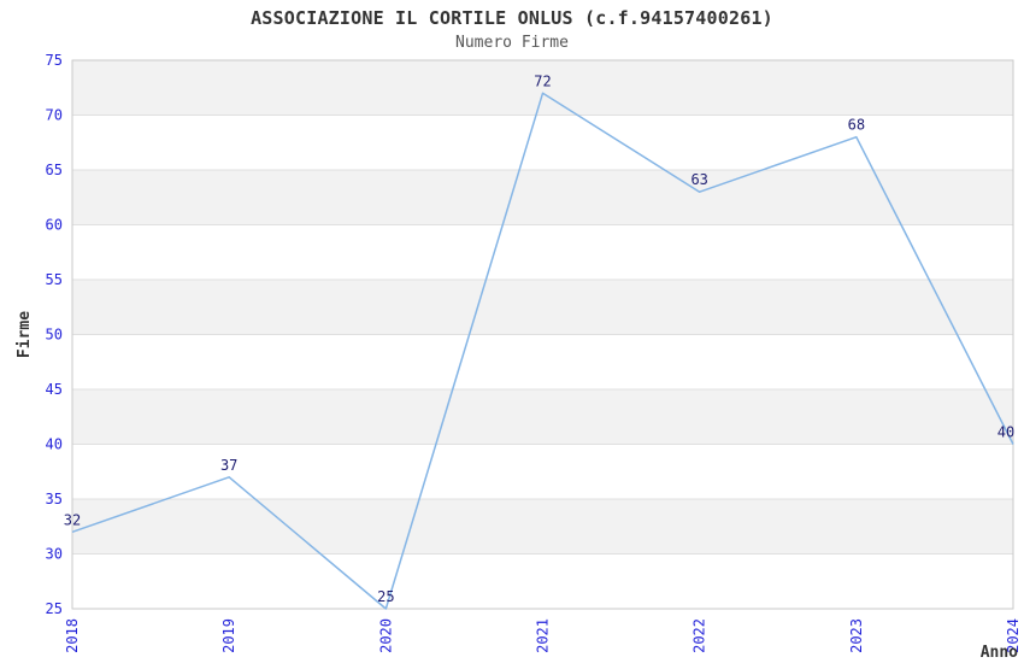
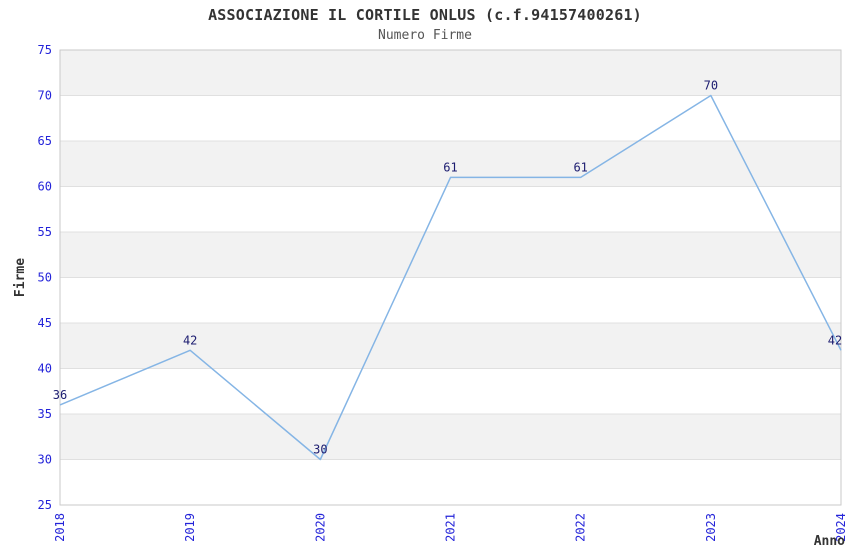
2018: 32 -> 36
2019: 37 -> 42
2020: 25 -> 30
2021: 72 -> 61
2022: 63 -> 61
2023: 68 -> 70
2024: 40 -> 42
